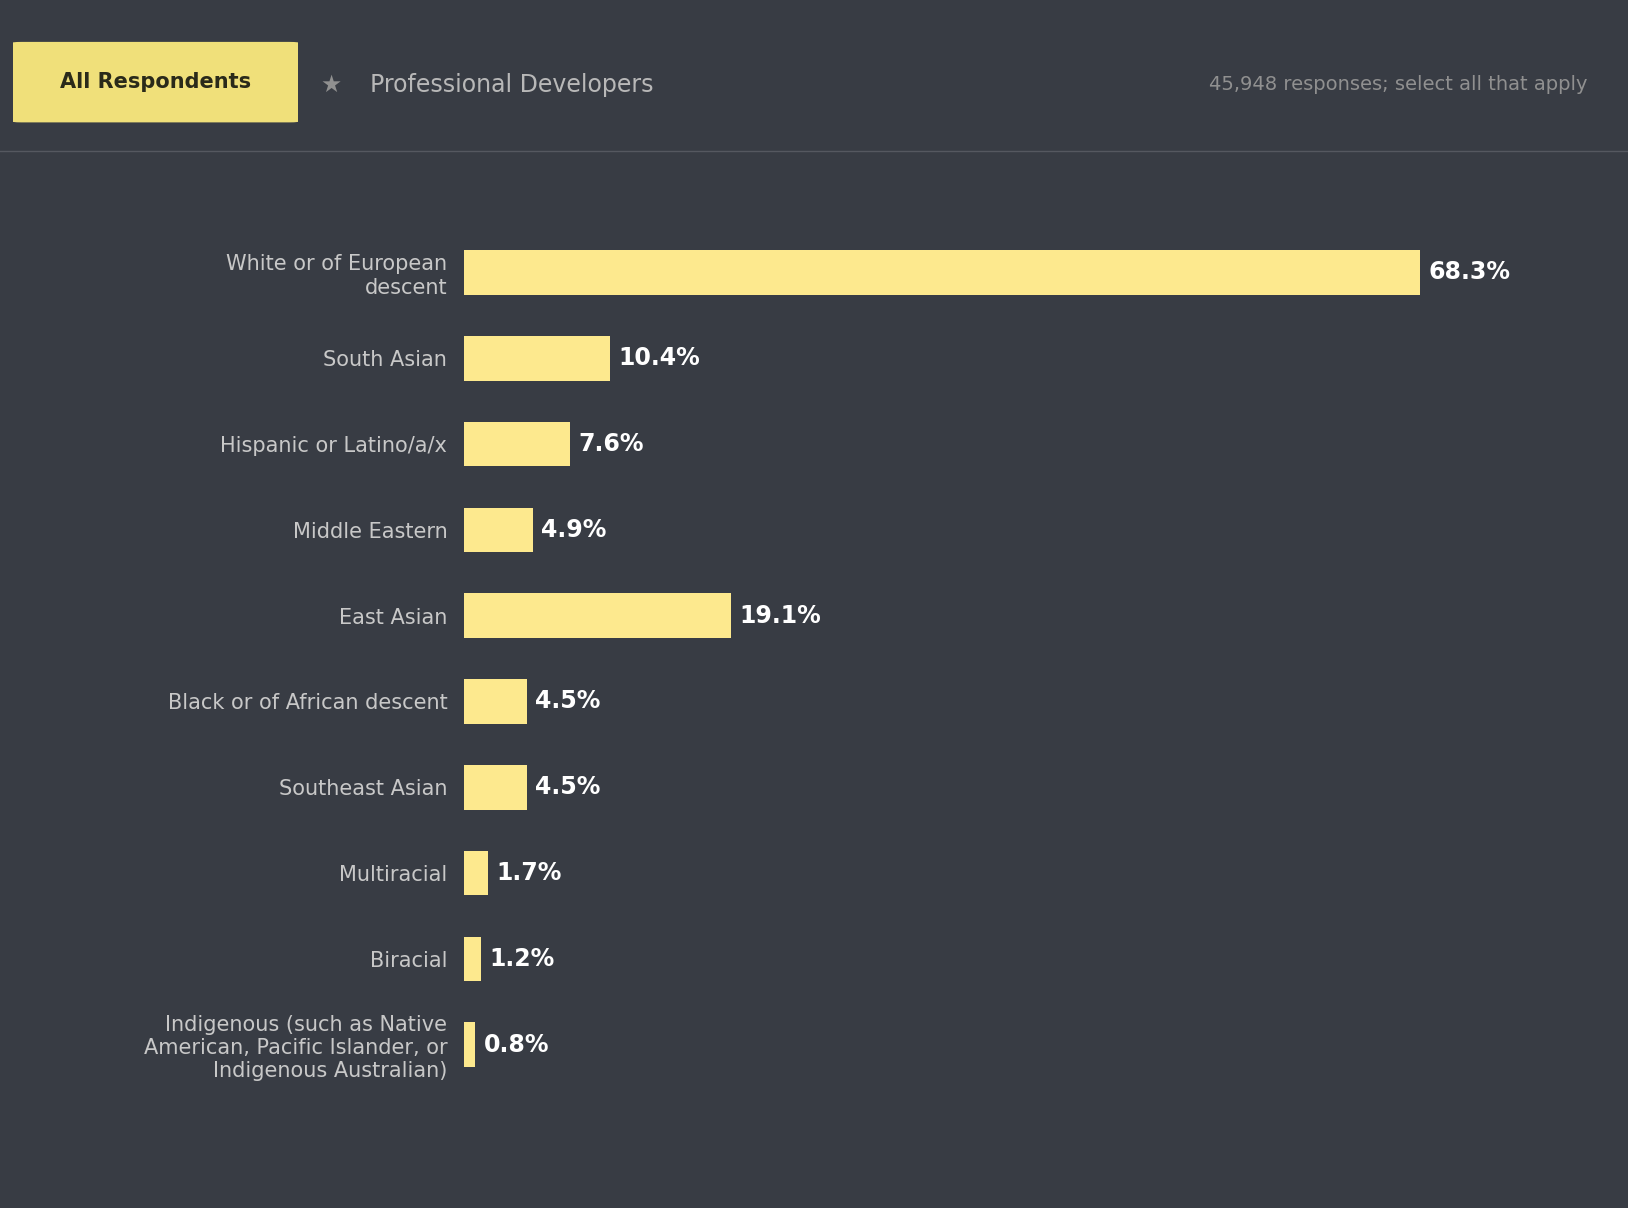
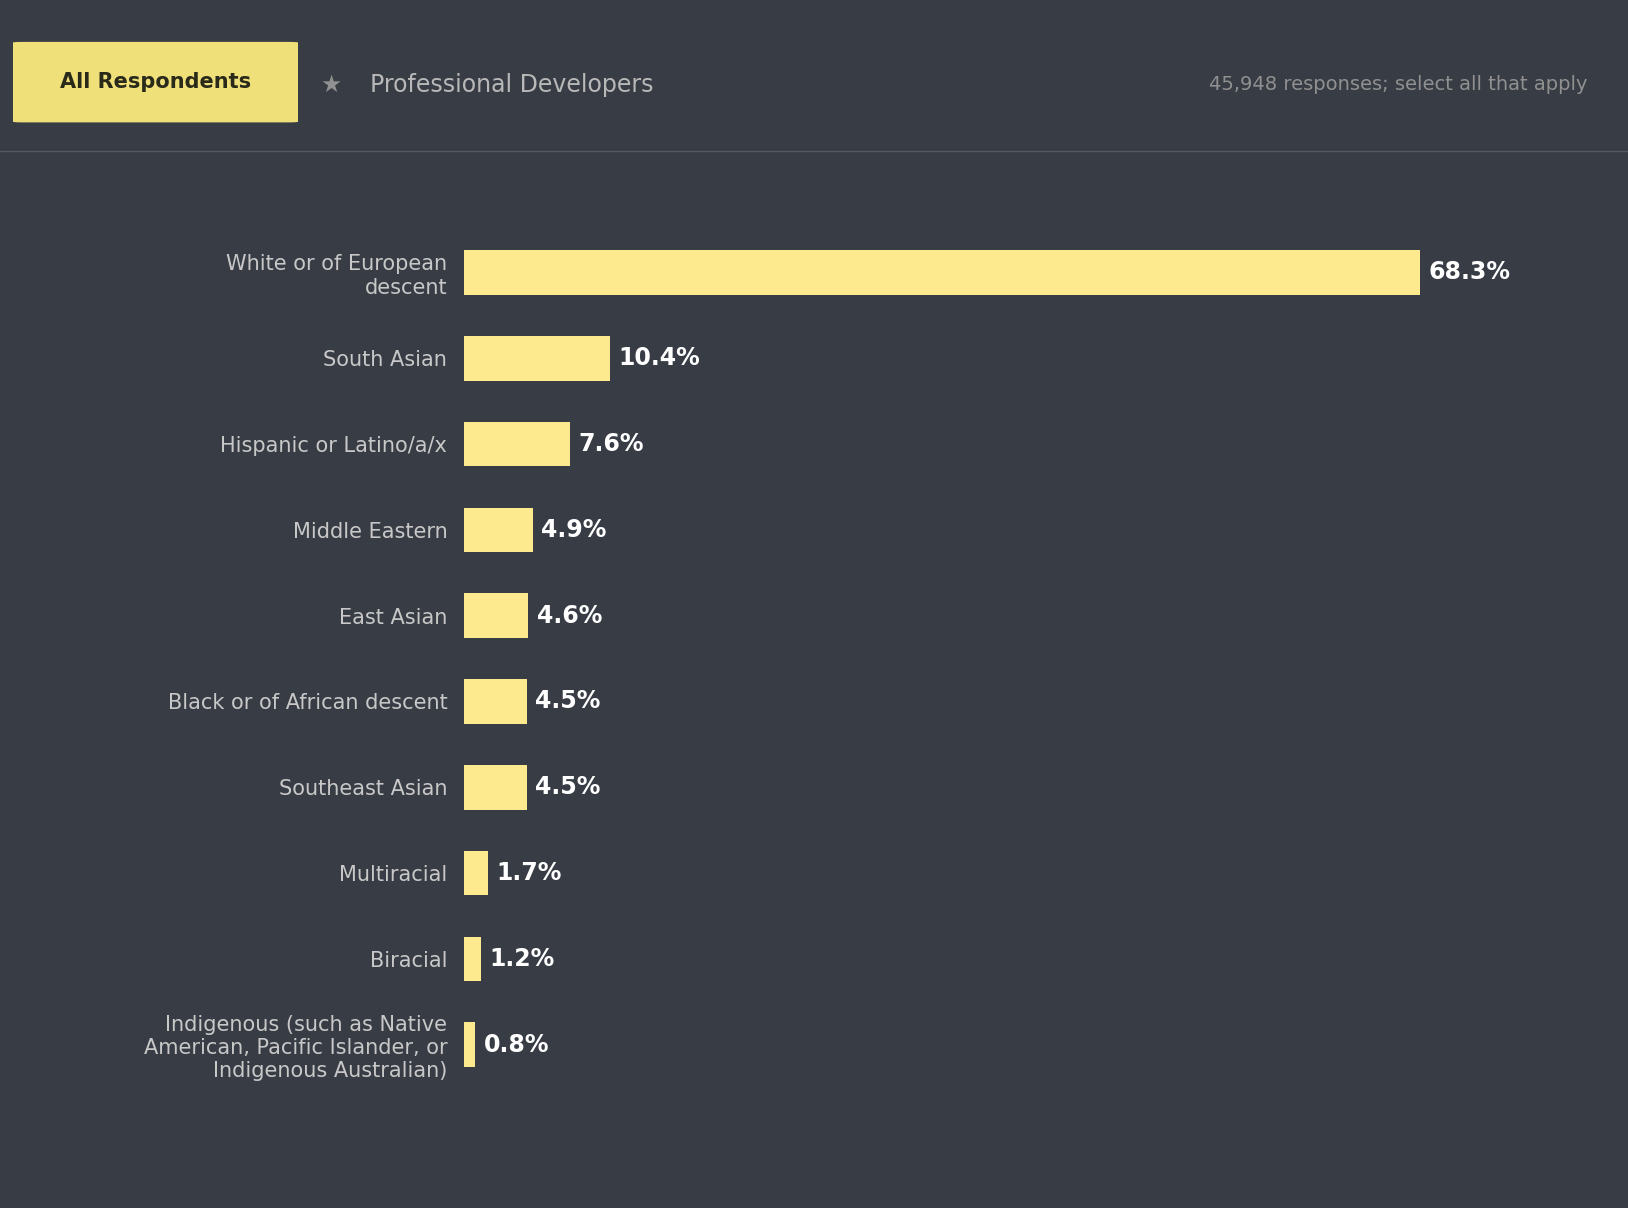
East Asian: 19.1% -> 4.6%
